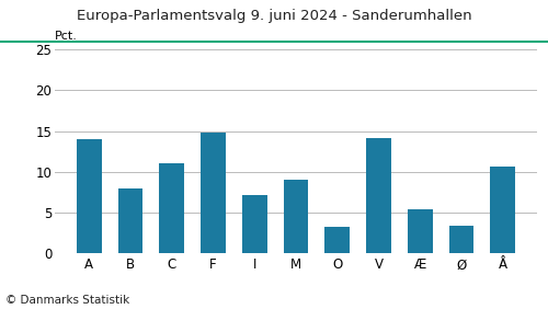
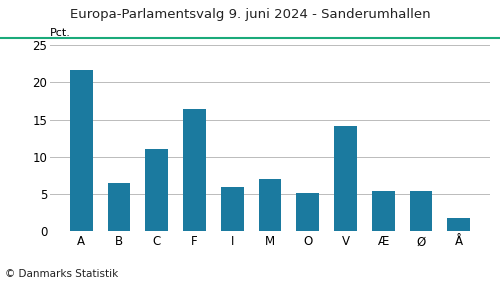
A: 14.0 -> 21.7
B: 8.0 -> 6.5
F: 14.8 -> 16.4
I: 7.2 -> 6.0
M: 9.0 -> 7.0
O: 3.2 -> 5.1
Ø: 3.4 -> 5.4
Å: 10.6 -> 1.8
